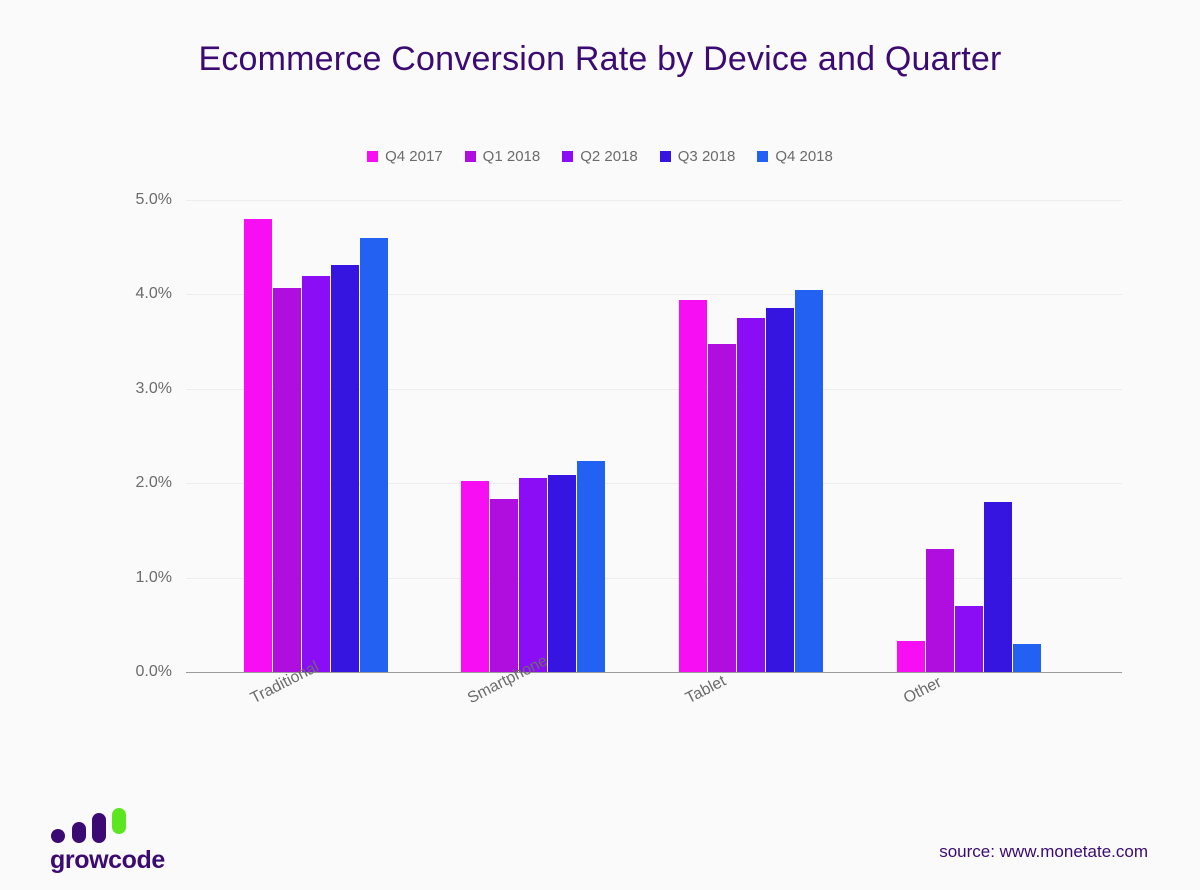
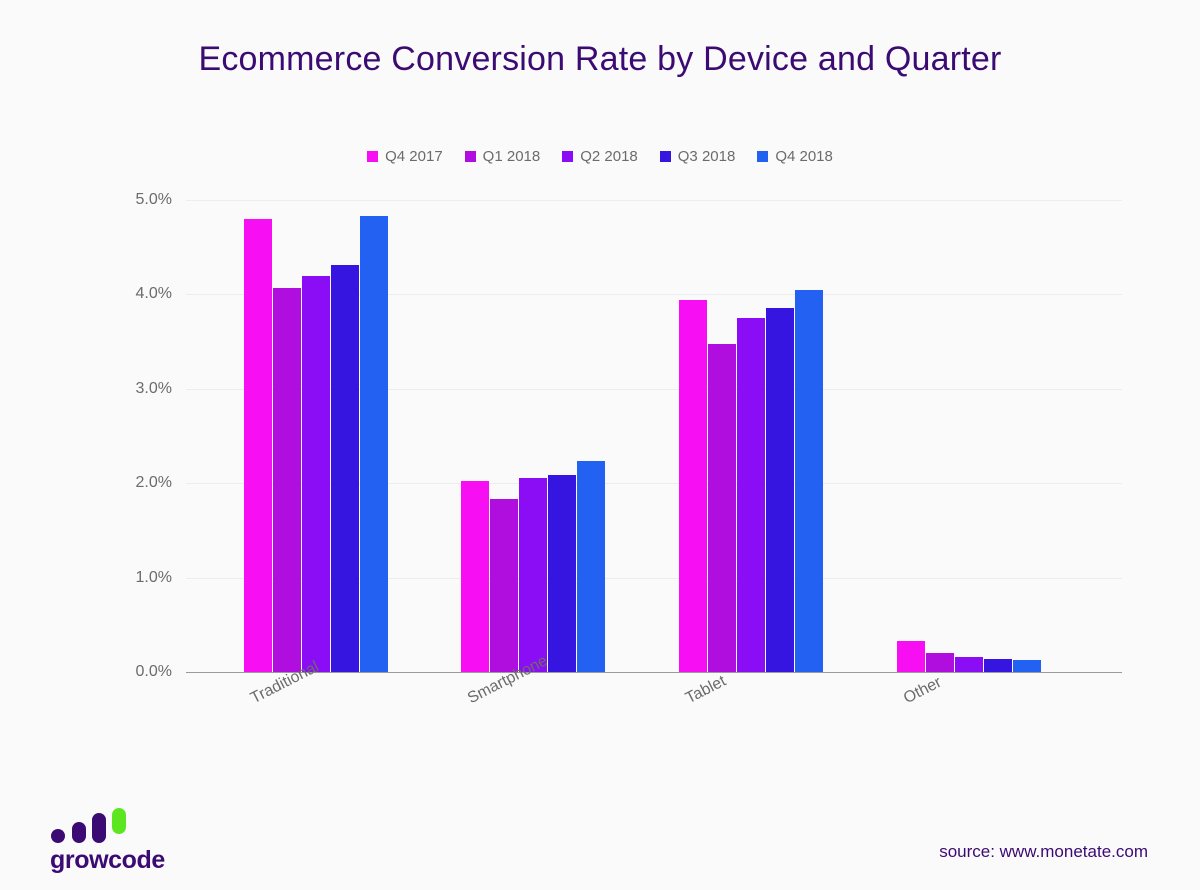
Q4 2018/Traditional: 4.6% -> 4.8%
Q1 2018/Other: 1.3% -> 0.2%
Q2 2018/Other: 0.7% -> 0.2%
Q3 2018/Other: 1.8% -> 0.1%
Q4 2018/Other: 0.3% -> 0.1%
